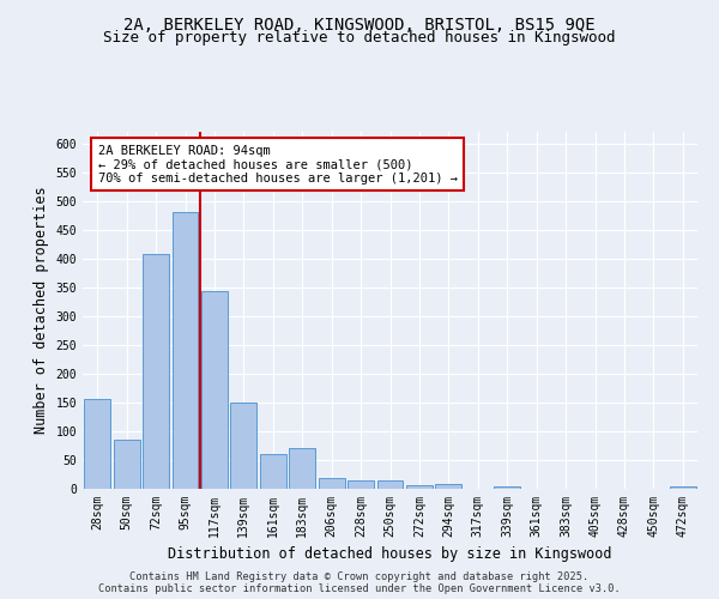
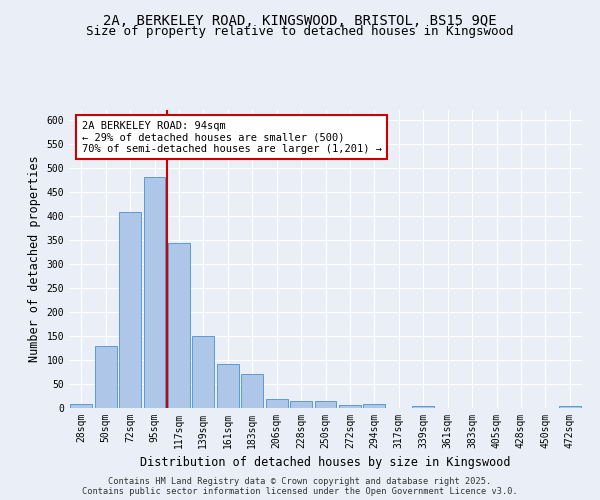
28sqm: 155 -> 8
50sqm: 85 -> 128
161sqm: 60 -> 90
